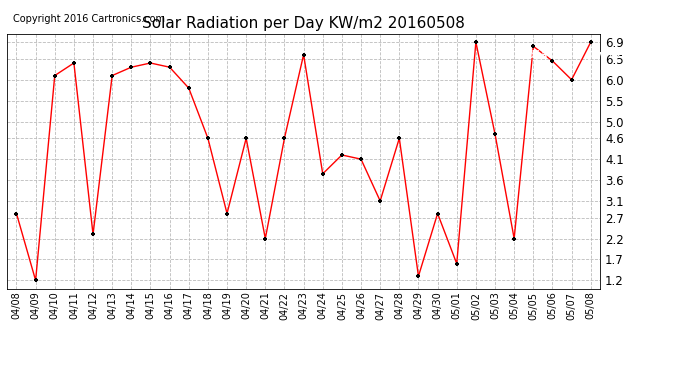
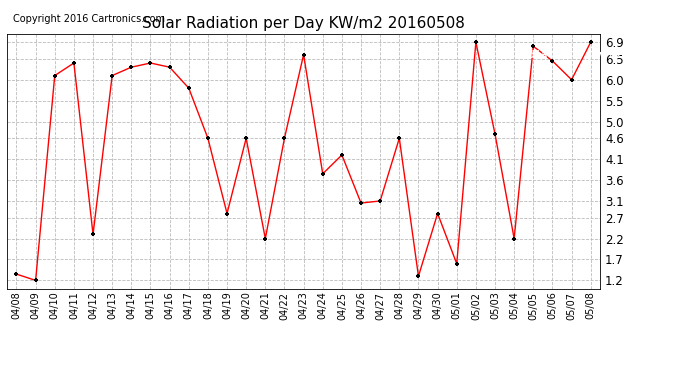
04/08: 2.80 -> 1.35
04/26: 4.10 -> 3.05
